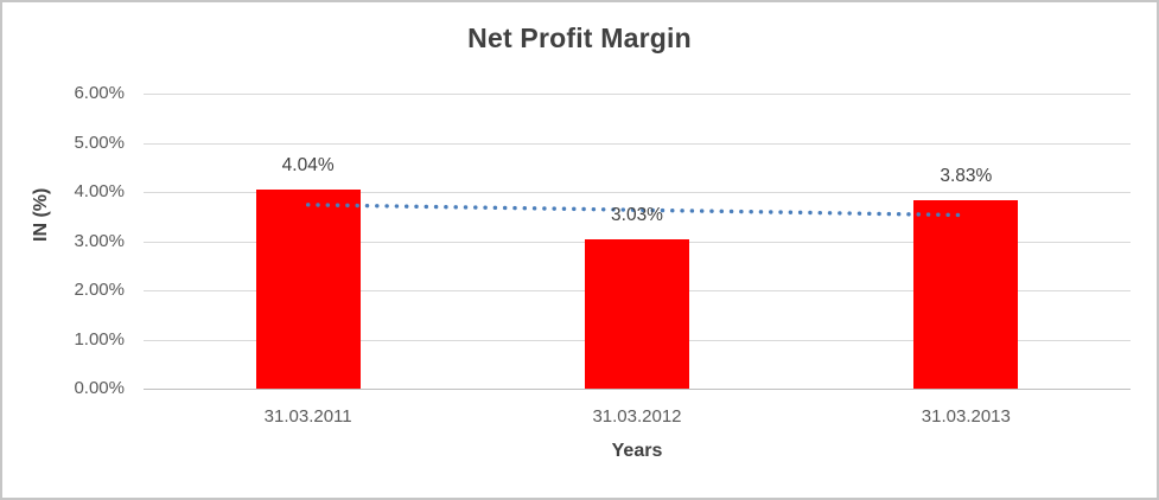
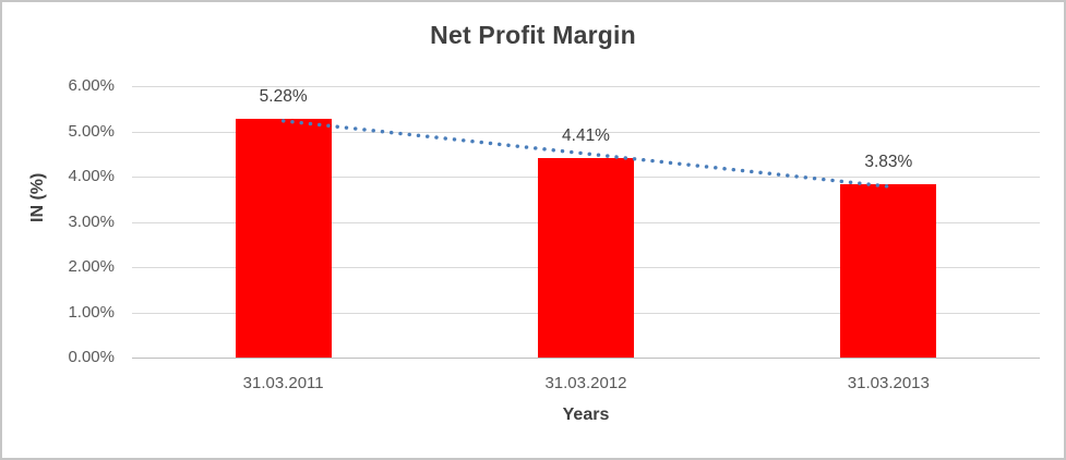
31.03.2011: 4.04% -> 5.28%
31.03.2012: 3.03% -> 4.41%
